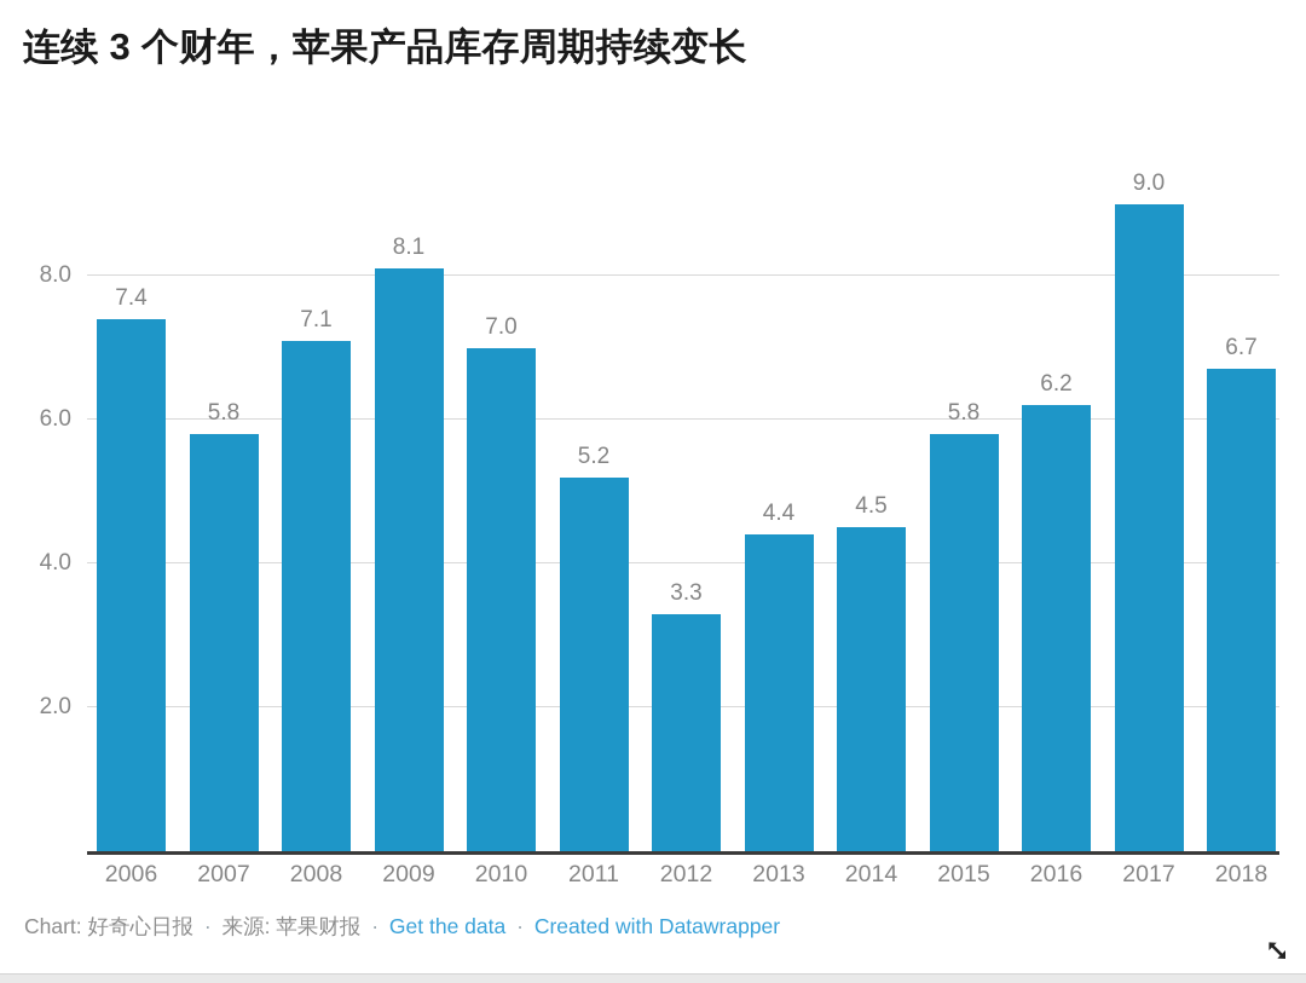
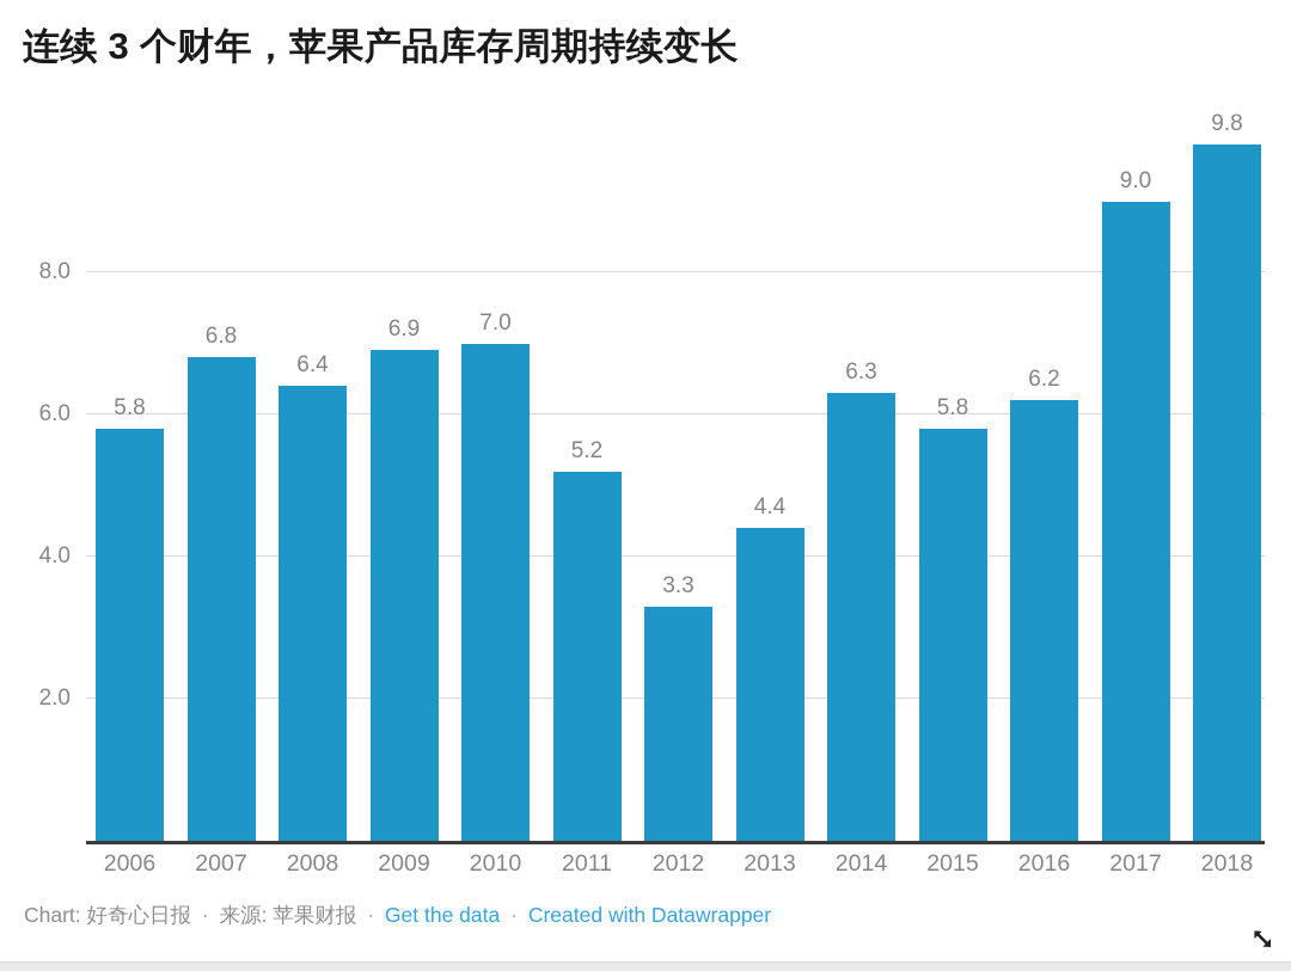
2006: 7.4 -> 5.8
2007: 5.8 -> 6.8
2008: 7.1 -> 6.4
2009: 8.1 -> 6.9
2014: 4.5 -> 6.3
2018: 6.7 -> 9.8
